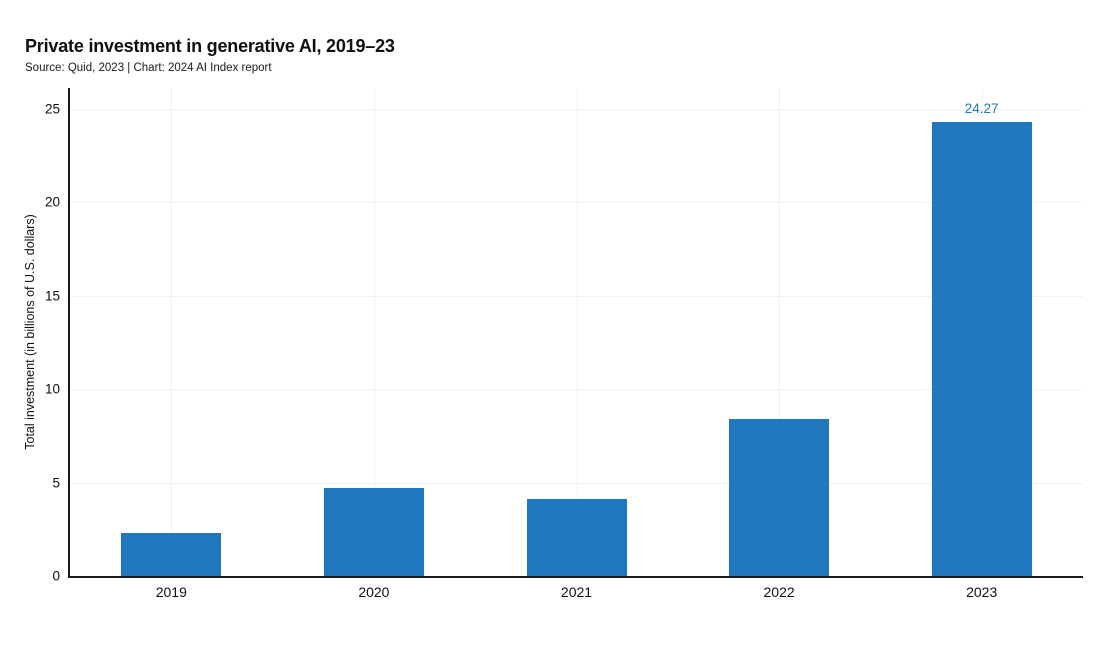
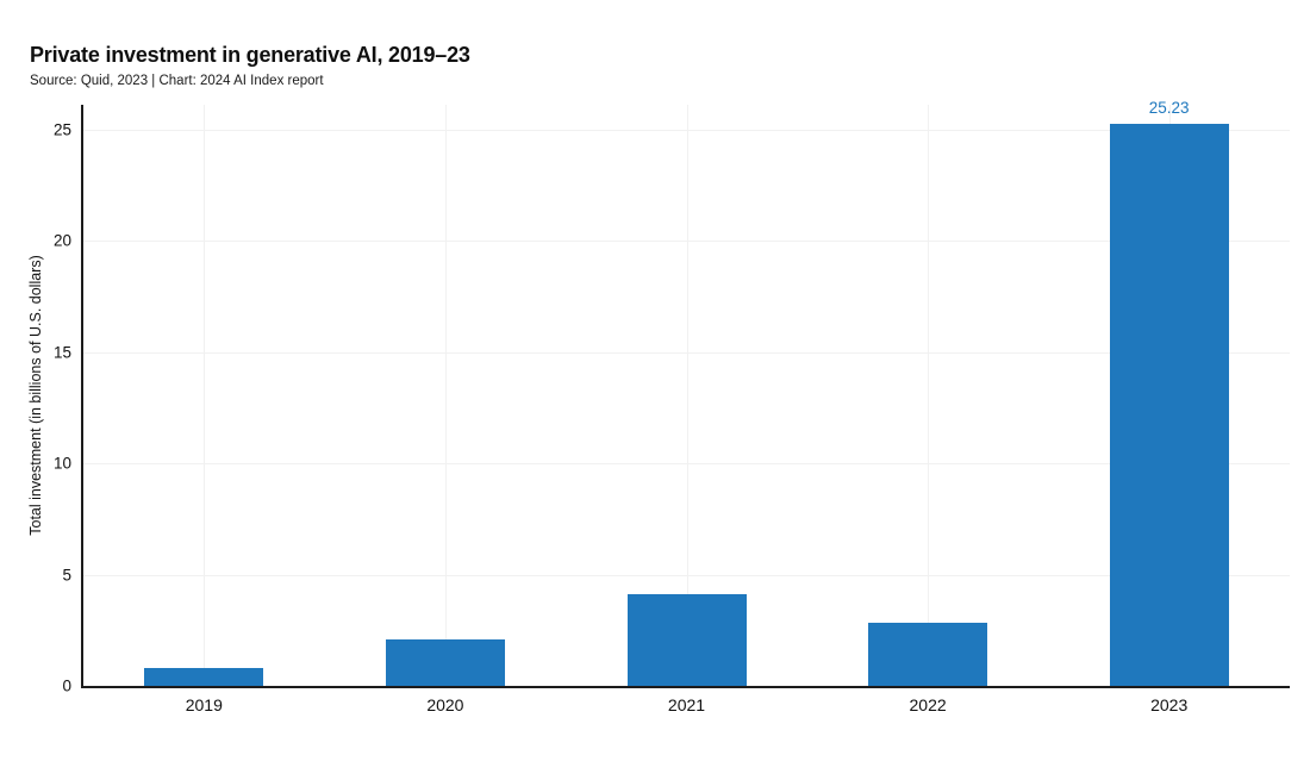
2019: 2.3 -> 0.8
2020: 4.7 -> 2.1
2022: 8.4 -> 2.9
2023: 24.27 -> 25.23
